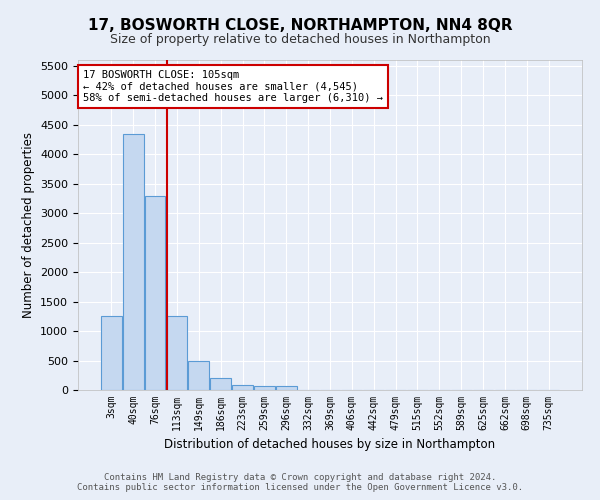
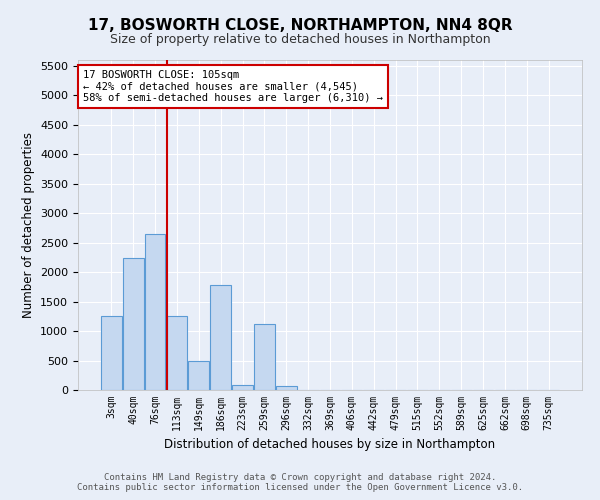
40sqm: 4350 -> 2240
76sqm: 3300 -> 2640
186sqm: 210 -> 1780
259sqm: 60 -> 1120
